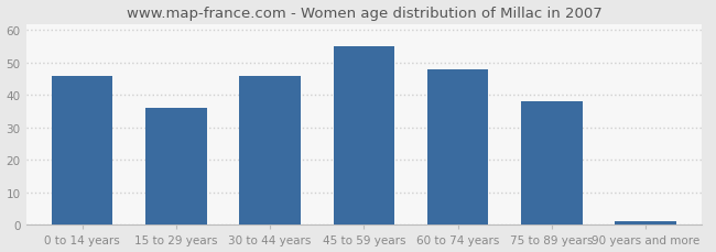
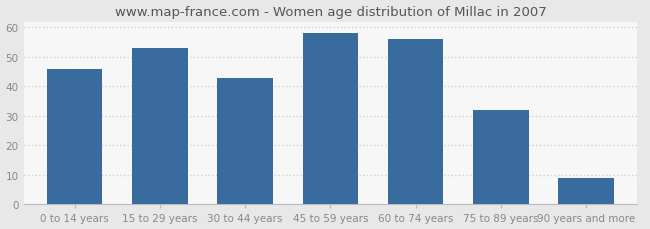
15 to 29 years: 36 -> 53
30 to 44 years: 46 -> 43
45 to 59 years: 55 -> 58
60 to 74 years: 48 -> 56
75 to 89 years: 38 -> 32
90 years and more: 1 -> 9
